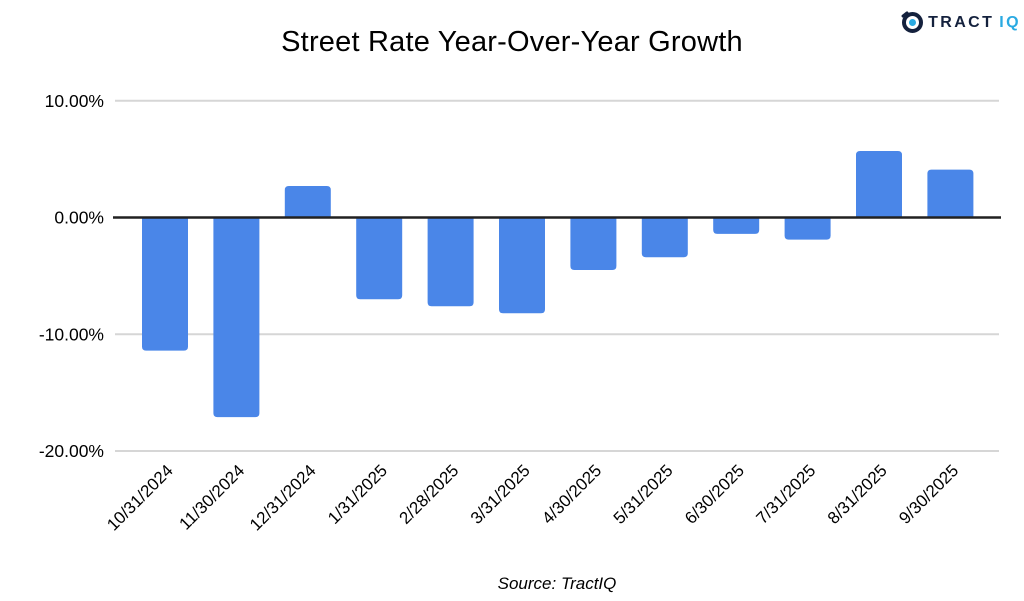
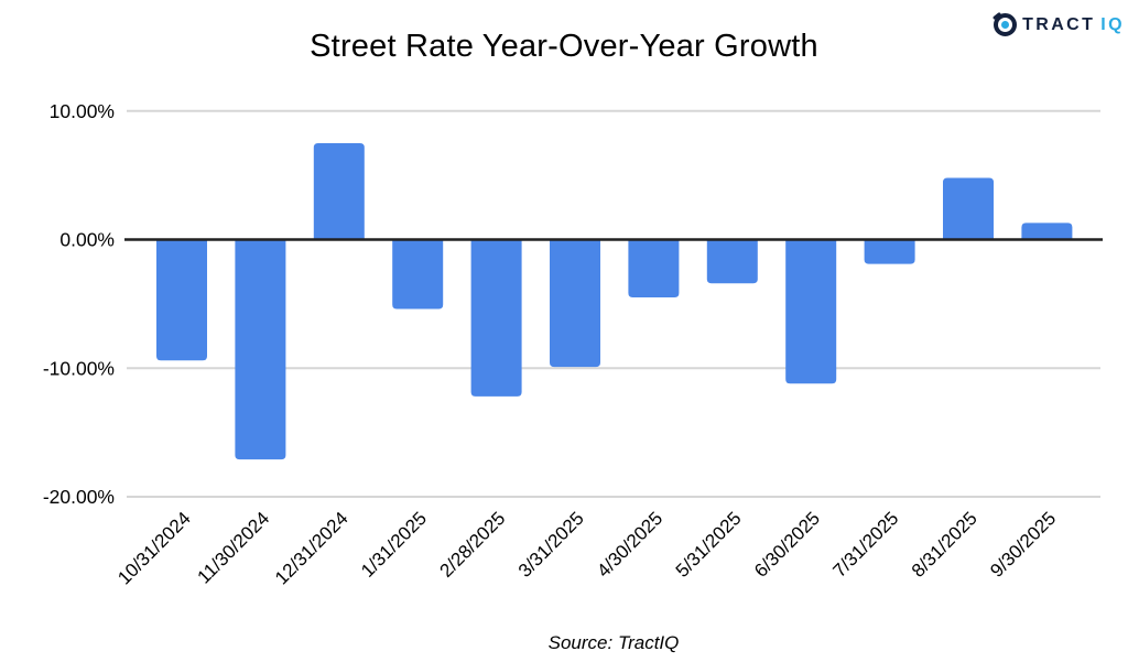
10/31/2024: -11.4% -> -9.4%
12/31/2024: 2.7% -> 7.5%
1/31/2025: -7.0% -> -5.4%
2/28/2025: -7.6% -> -12.2%
3/31/2025: -8.2% -> -9.9%
6/30/2025: -1.4% -> -11.2%
8/31/2025: 5.7% -> 4.8%
9/30/2025: 4.1% -> 1.3%
